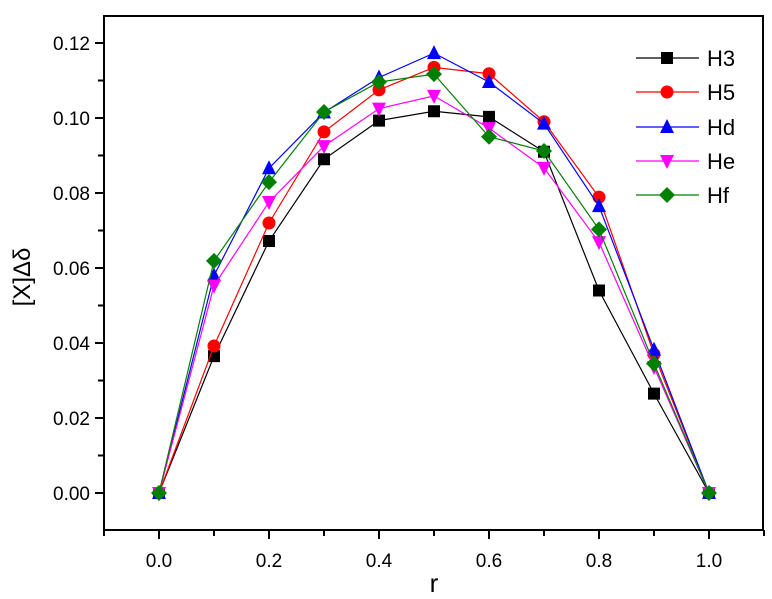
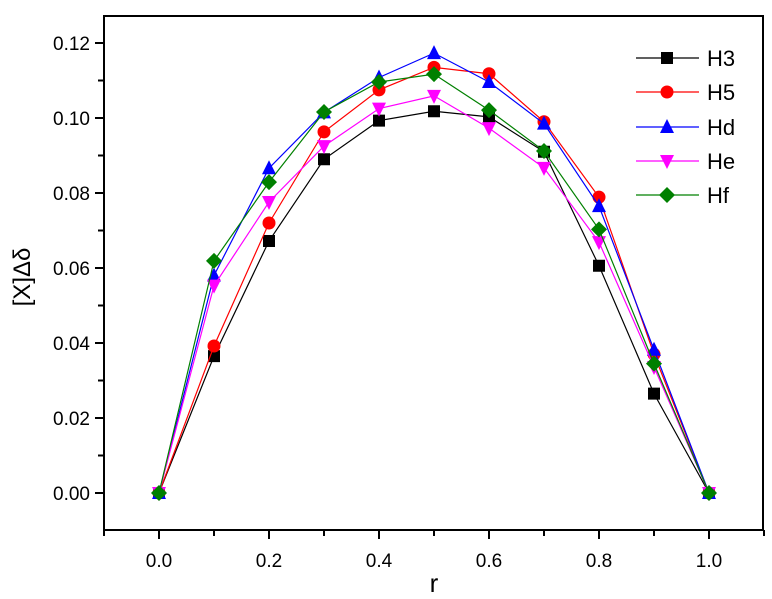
Hf/0.6: 0.095 -> 0.102
H3/0.8: 0.054 -> 0.061
